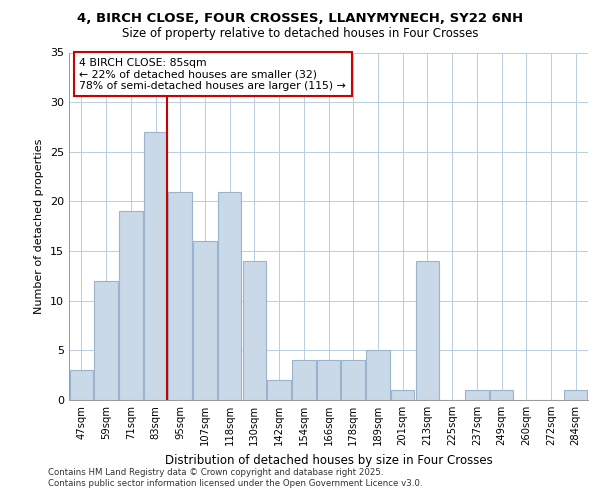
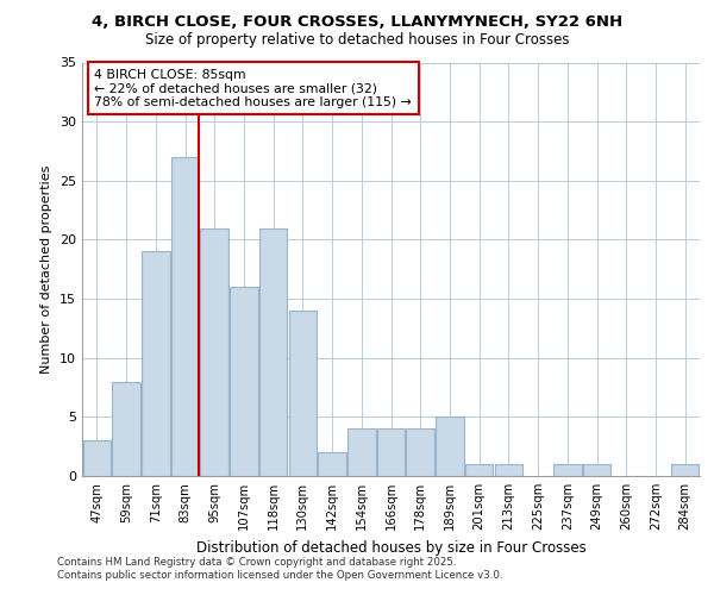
59sqm: 12 -> 8
213sqm: 14 -> 1
